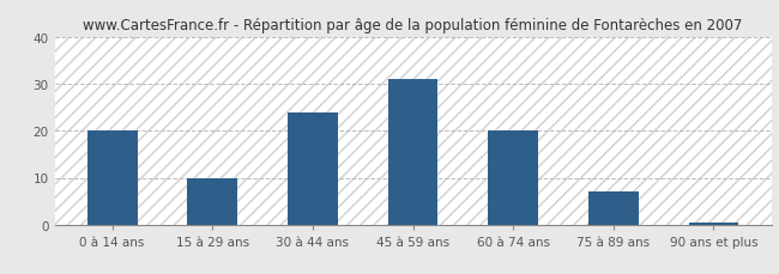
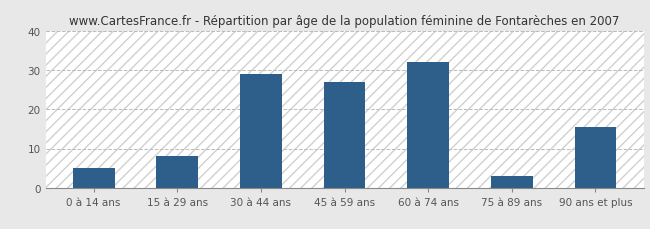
0 à 14 ans: 20.0 -> 5.0
15 à 29 ans: 10.0 -> 8.0
30 à 44 ans: 24.0 -> 29.0
45 à 59 ans: 31.0 -> 27.0
60 à 74 ans: 20.0 -> 32.0
75 à 89 ans: 7.0 -> 3.0
90 ans et plus: 0.5 -> 15.5
